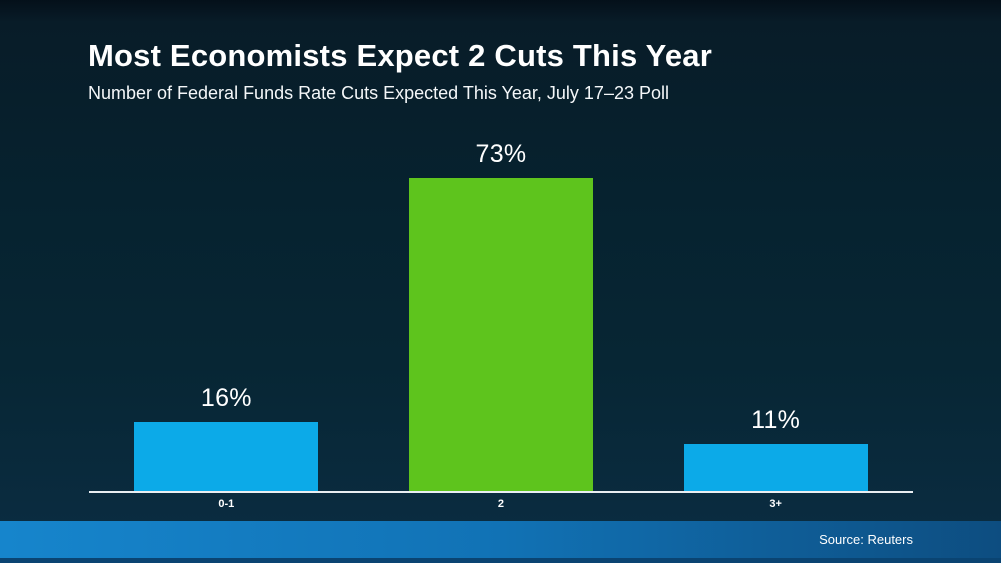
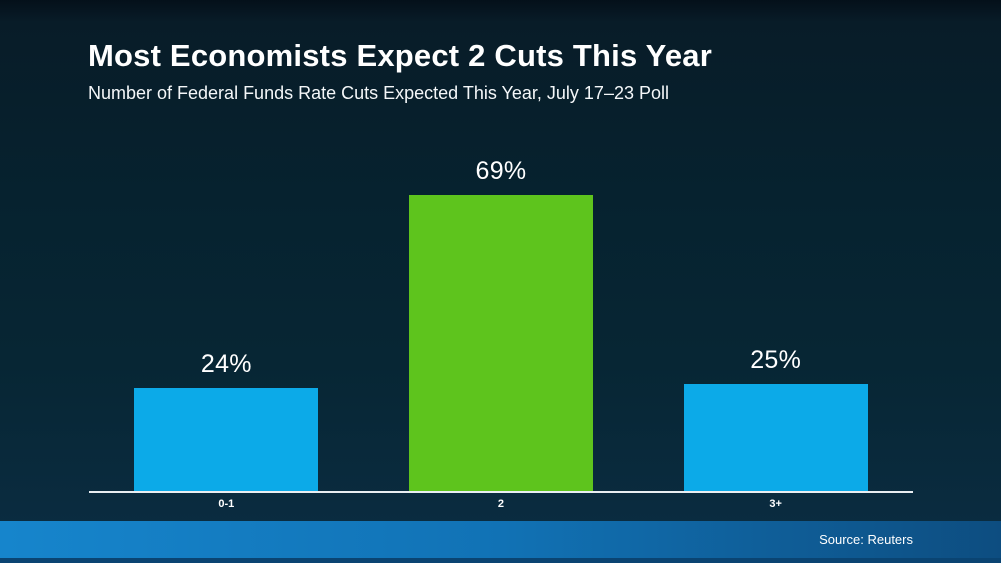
0-1: 16% -> 24%
2: 73% -> 69%
3+: 11% -> 25%
